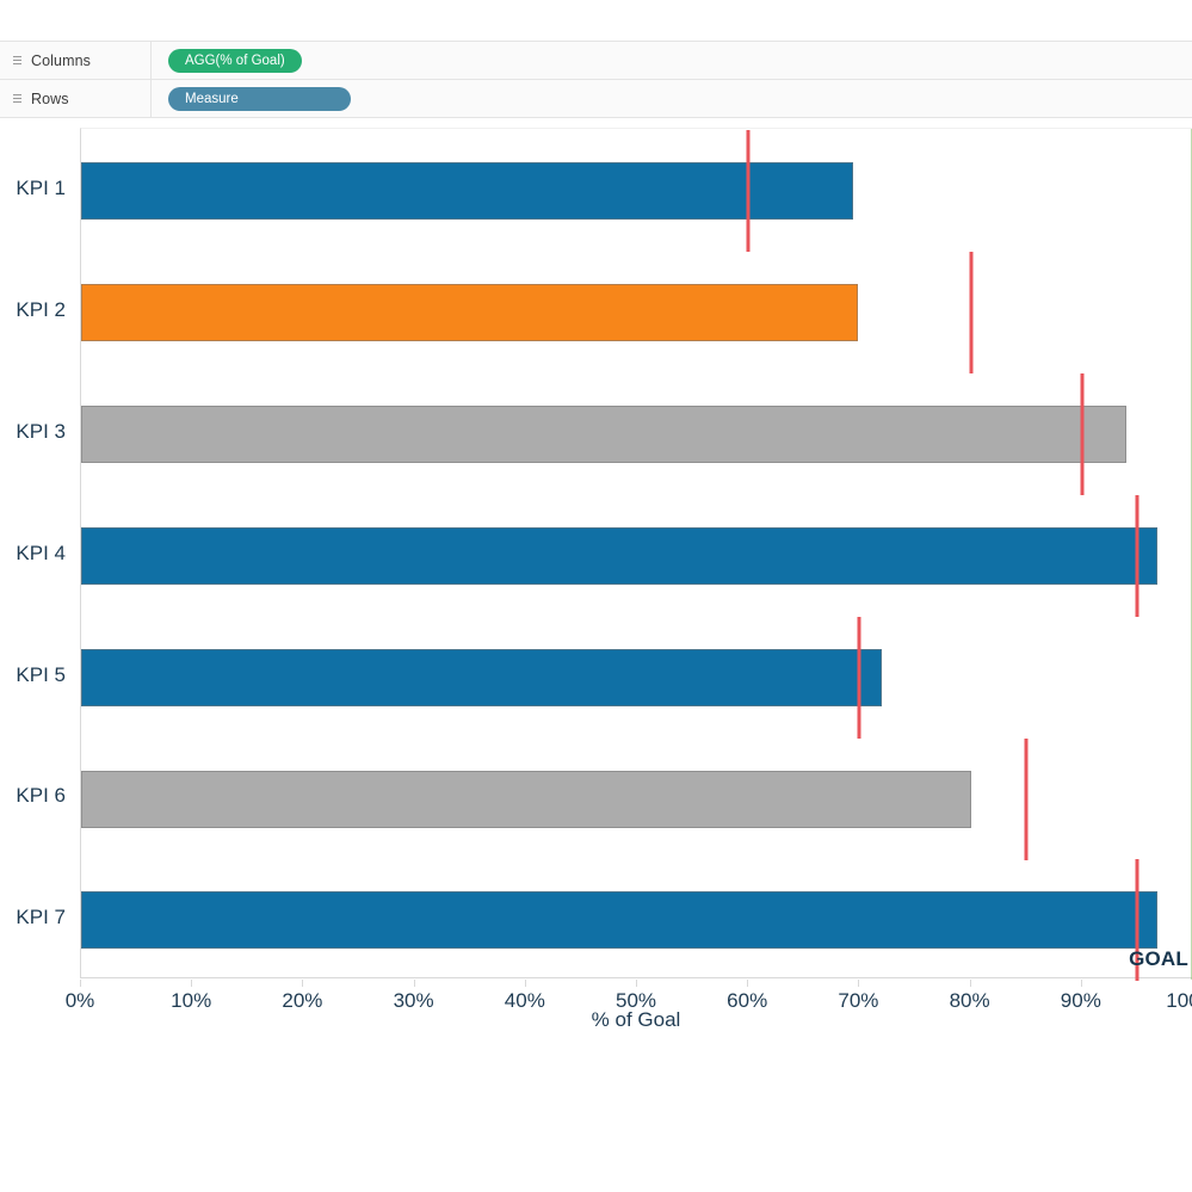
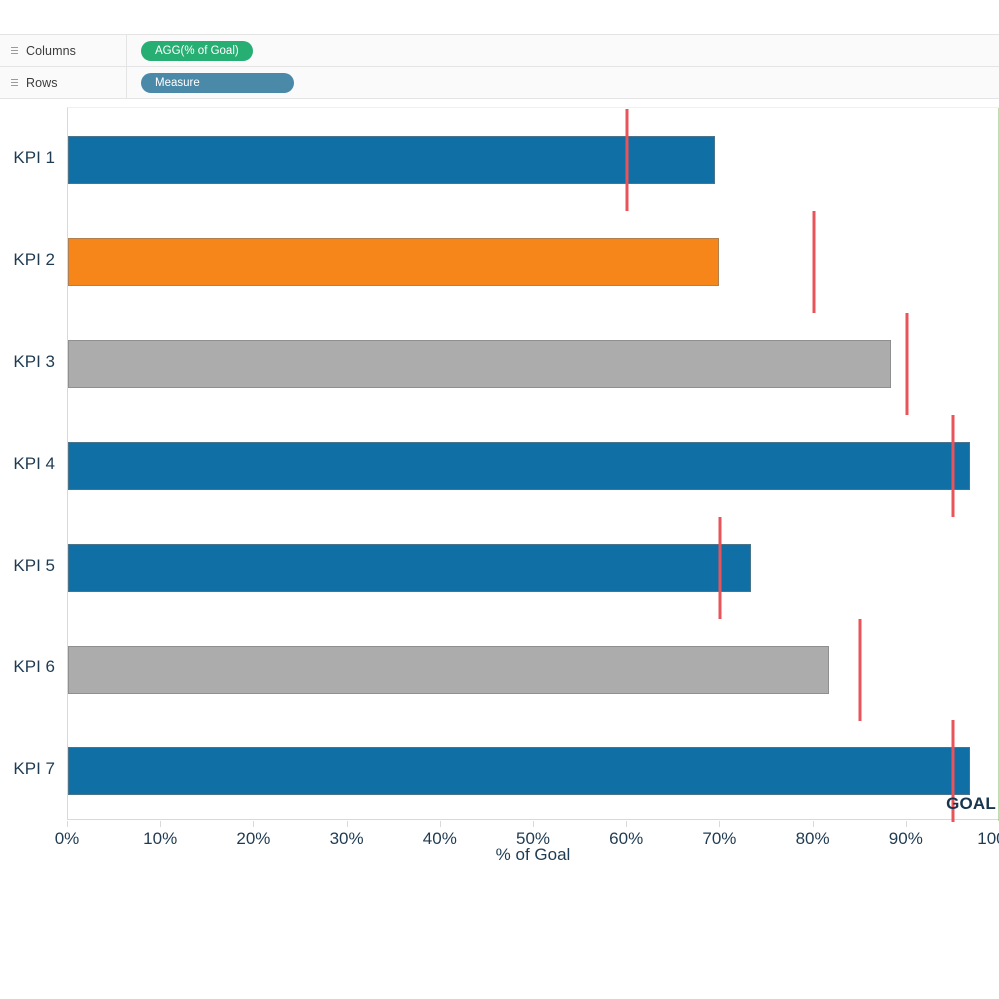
KPI 3: 94% -> 88%
KPI 5: 72% -> 73%
KPI 6: 80% -> 82%
